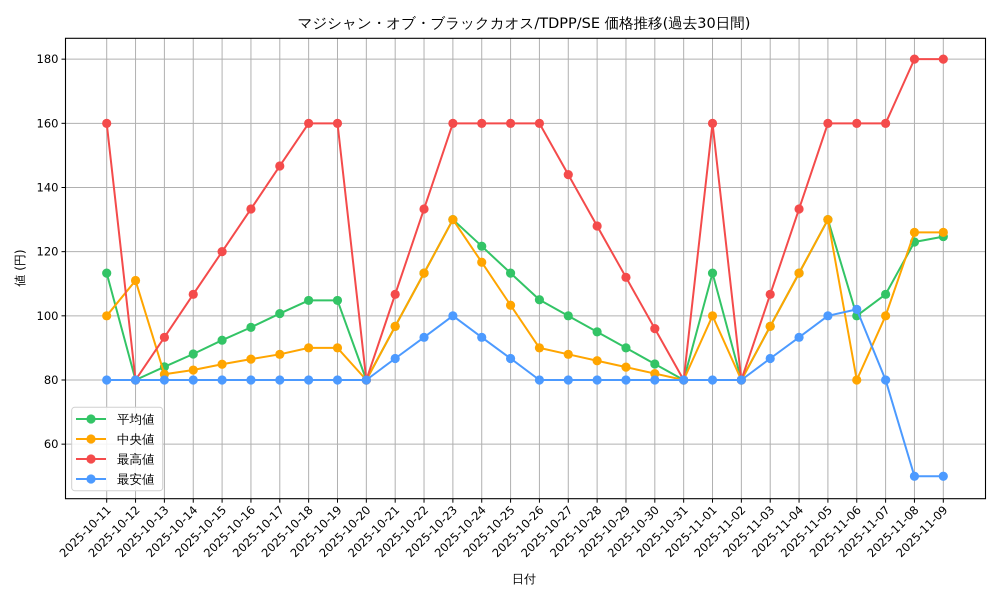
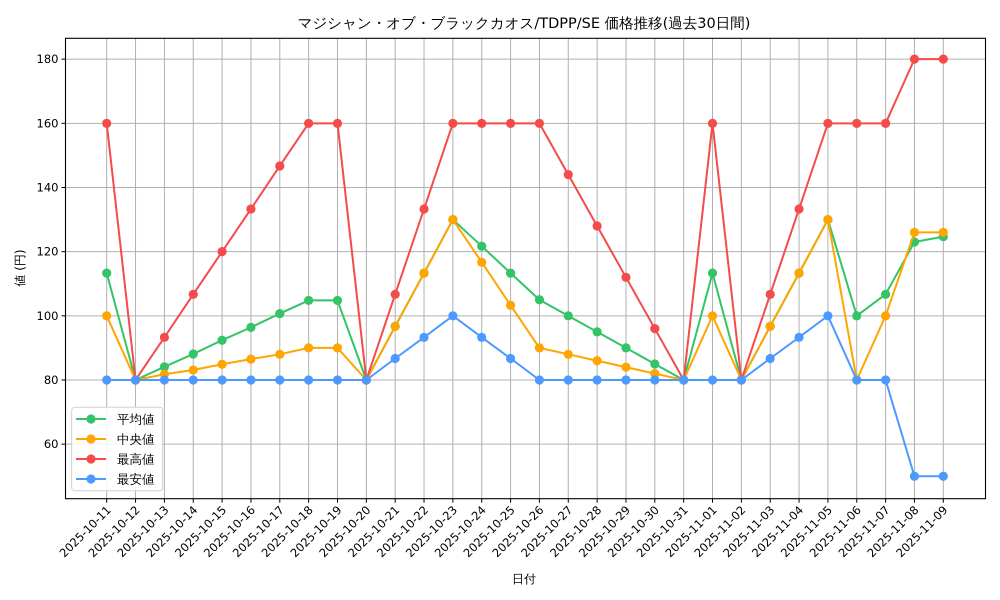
中央値/2025-10-12: 111 -> 80
最安値/2025-11-06: 102 -> 80
